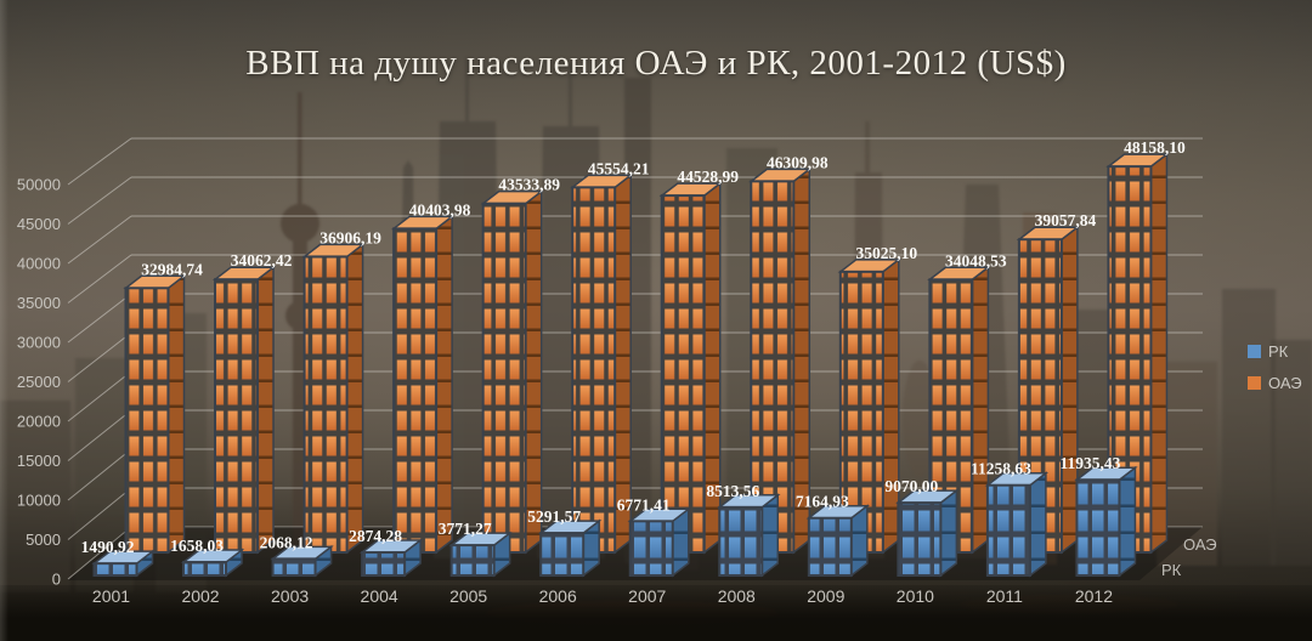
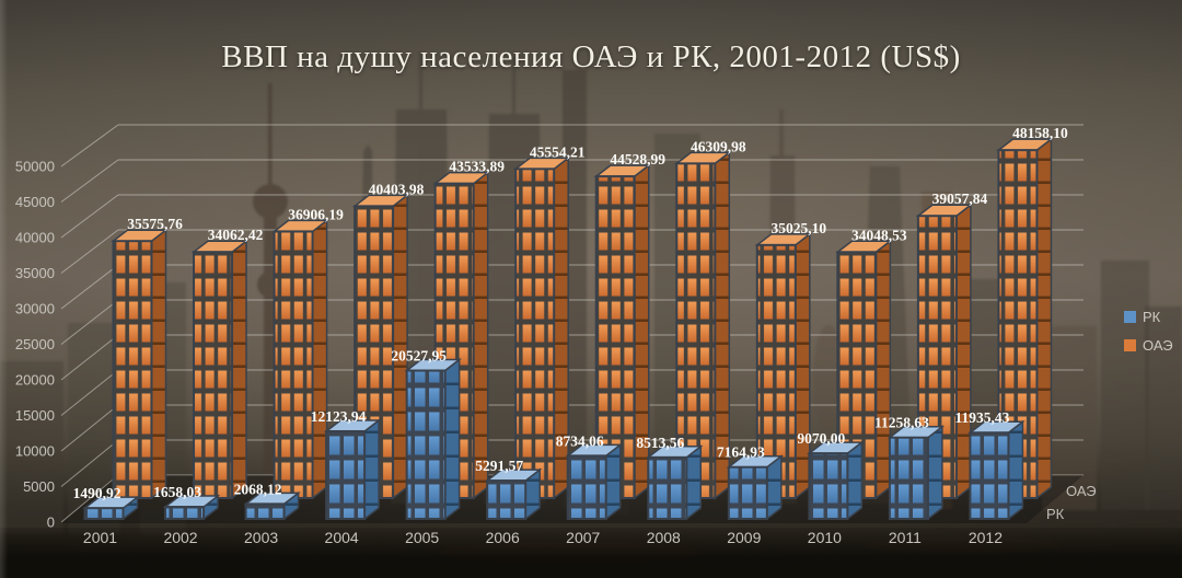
ОАЭ/2001: 32984,74 -> 35575,76
РК/2004: 2874,28 -> 12123,94
РК/2005: 3771,27 -> 20527,95
РК/2007: 6771,41 -> 8734,06
